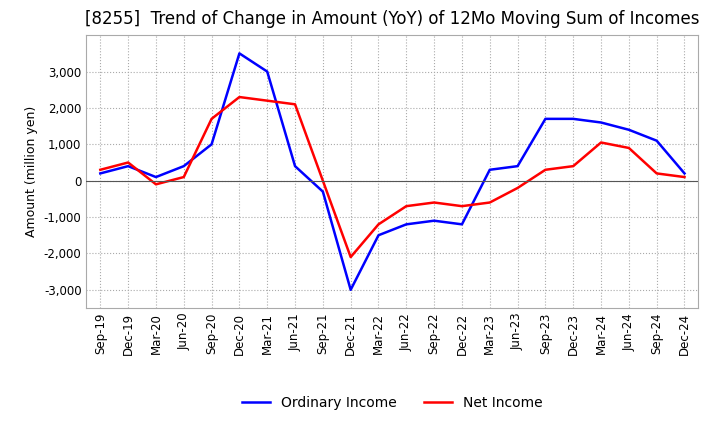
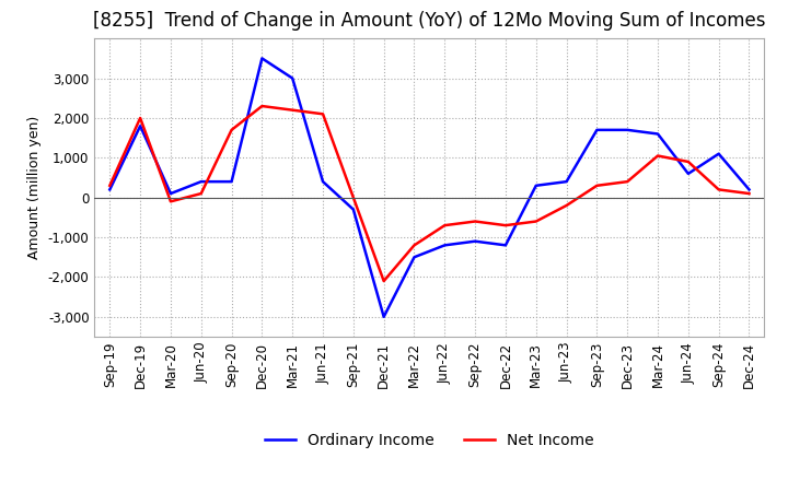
Ordinary Income/Dec-19: 400 -> 1,800
Net Income/Dec-19: 500 -> 2,000
Ordinary Income/Sep-20: 1,000 -> 400
Ordinary Income/Jun-24: 1,400 -> 600
